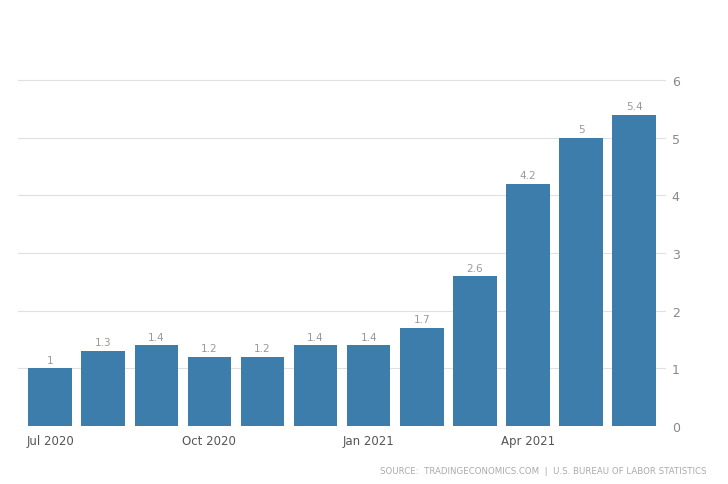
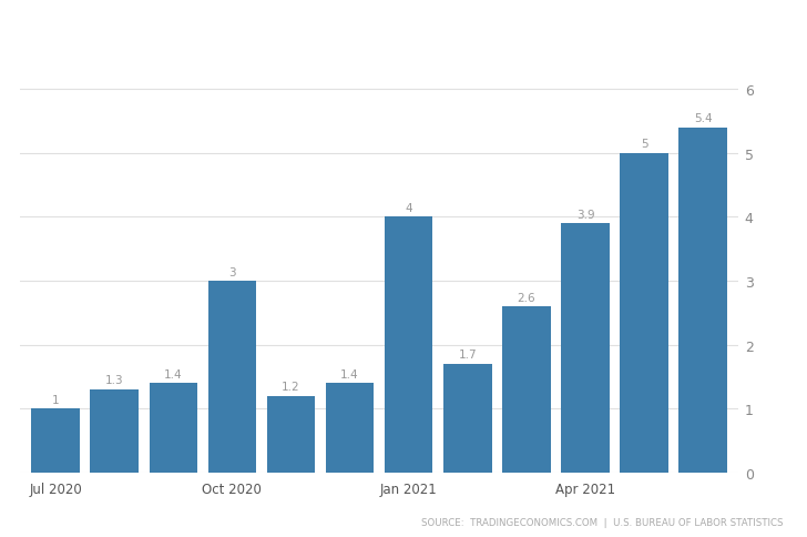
Oct 2020: 1.2 -> 3
Jan 2021: 1.4 -> 4
Apr 2021: 4.2 -> 3.9
